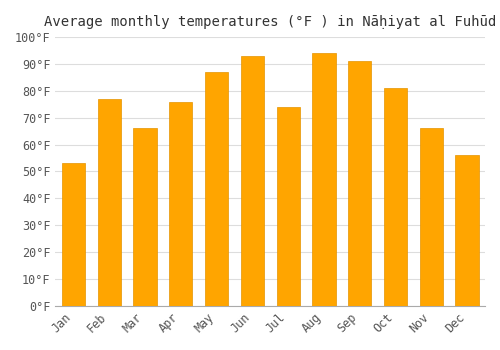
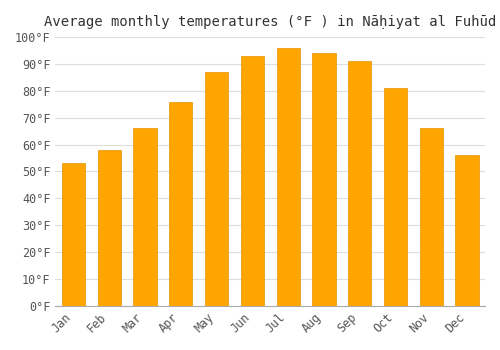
Feb: 77°F -> 58°F
Jul: 74°F -> 96°F
